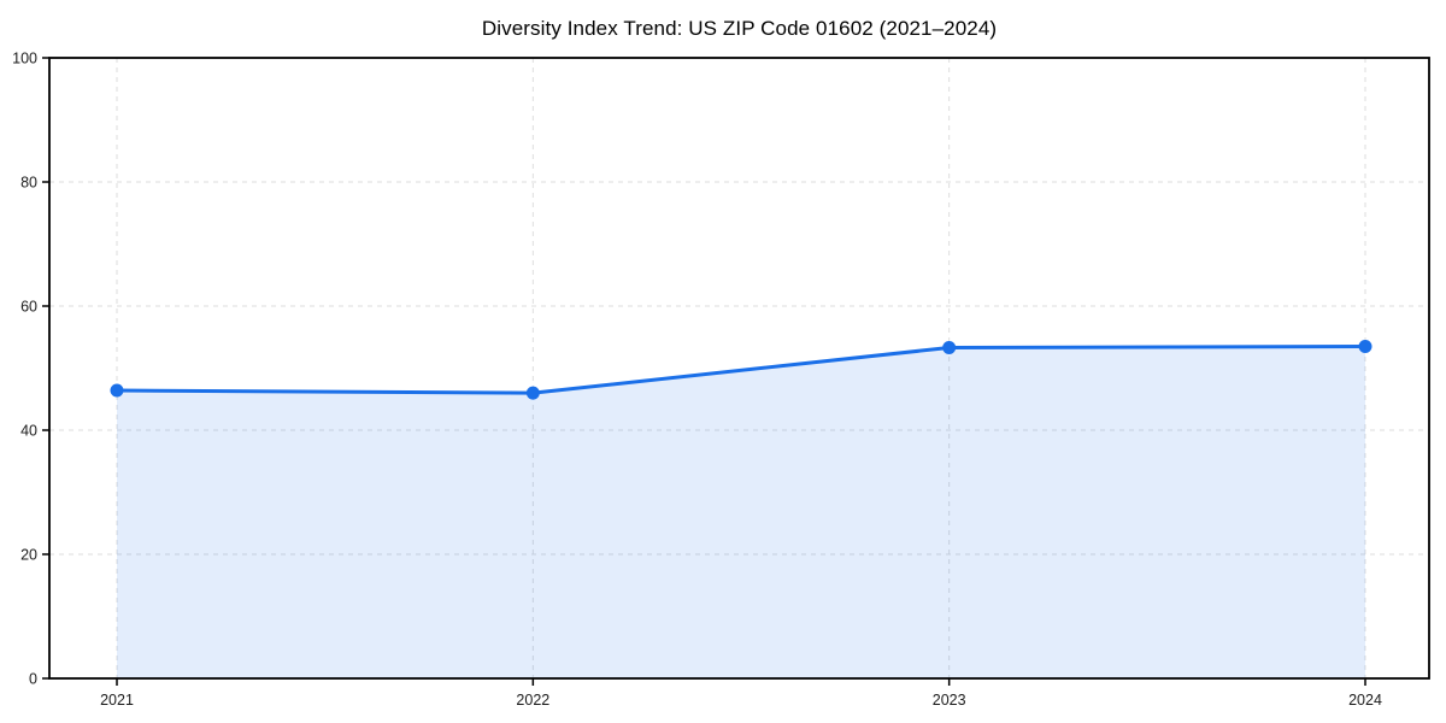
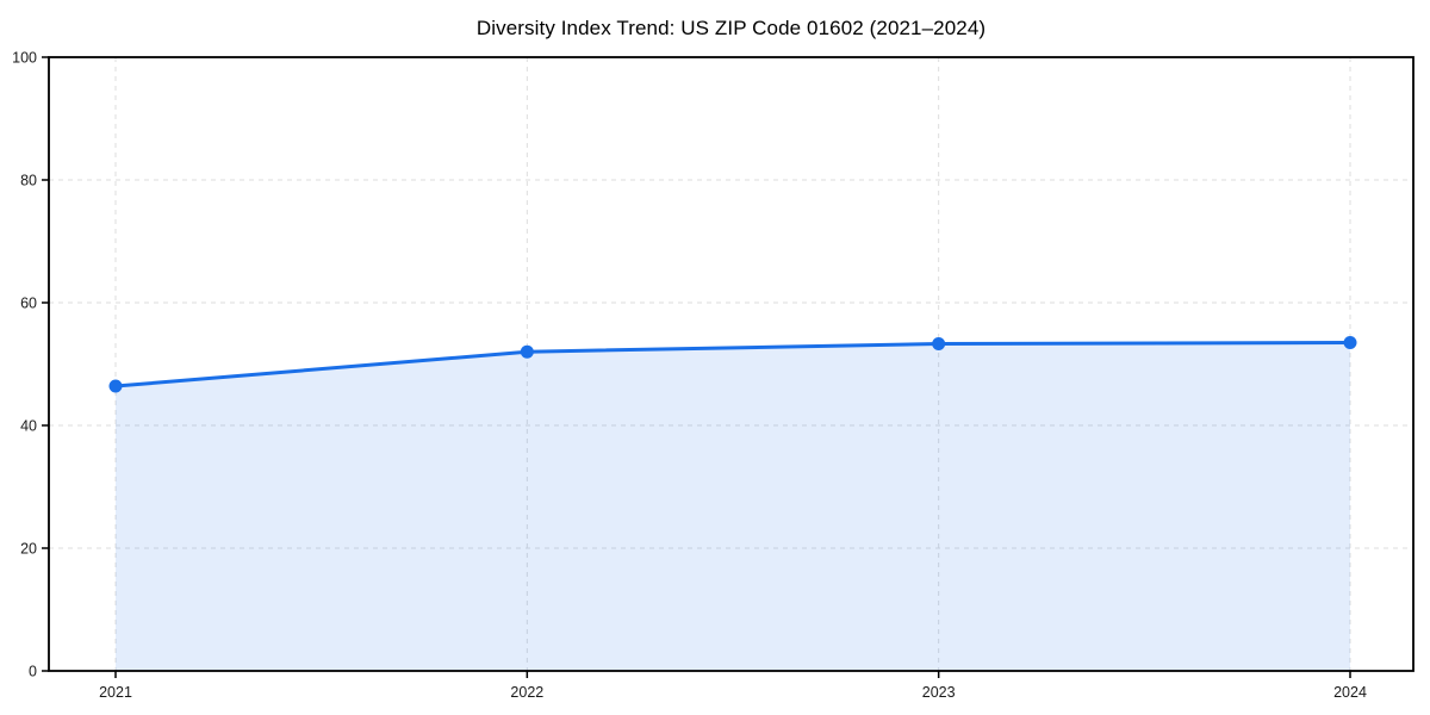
2022: 46 -> 52
